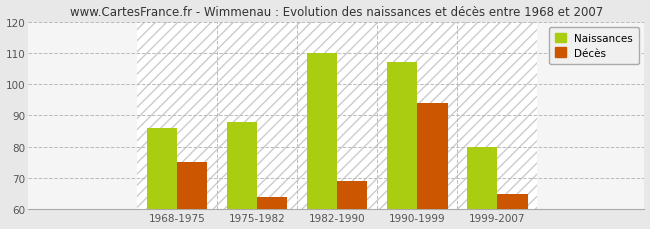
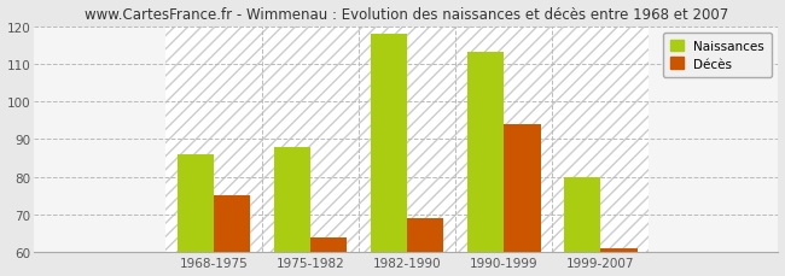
Naissances/1982-1990: 110 -> 118
Naissances/1990-1999: 107 -> 113
Décès/1999-2007: 65 -> 61
